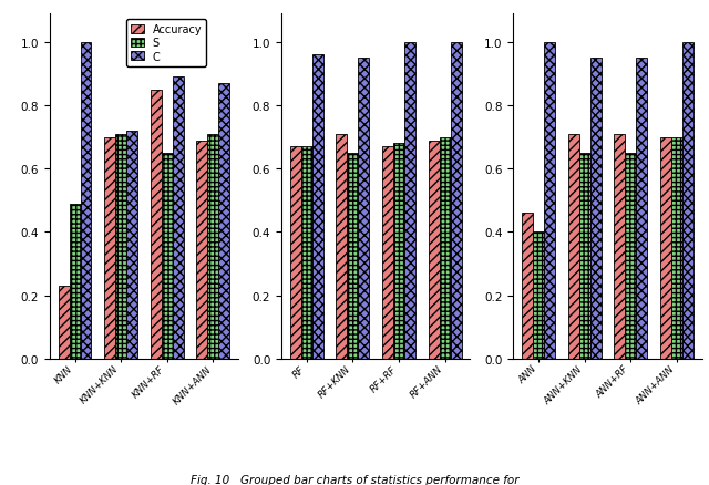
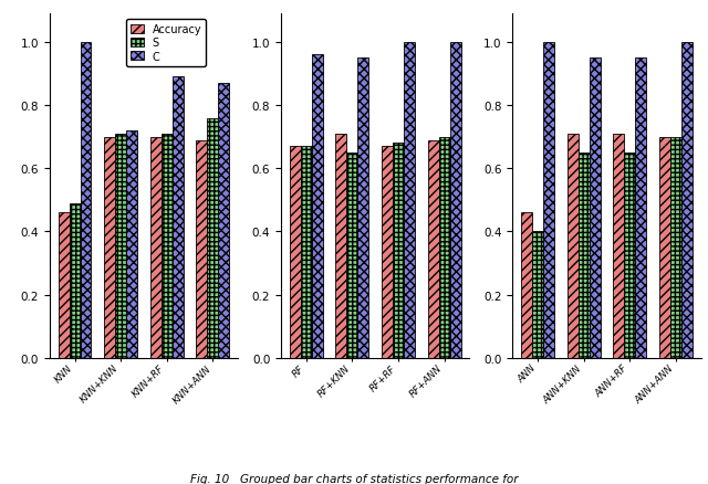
Accuracy/KNN: 0.23 -> 0.46
Accuracy/KNN+RF: 0.85 -> 0.70
S/KNN+RF: 0.65 -> 0.71
S/KNN+ANN: 0.71 -> 0.76
